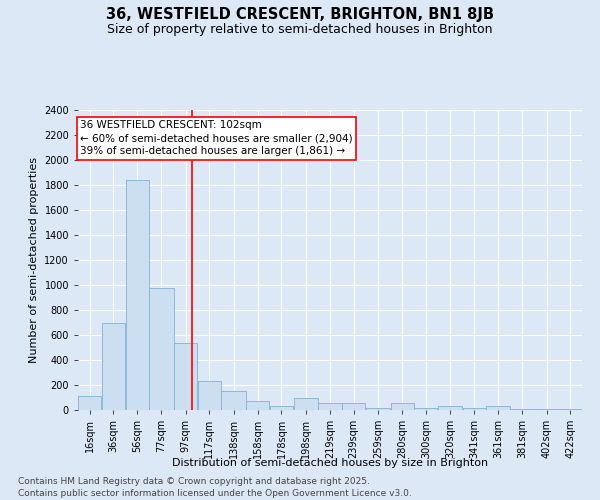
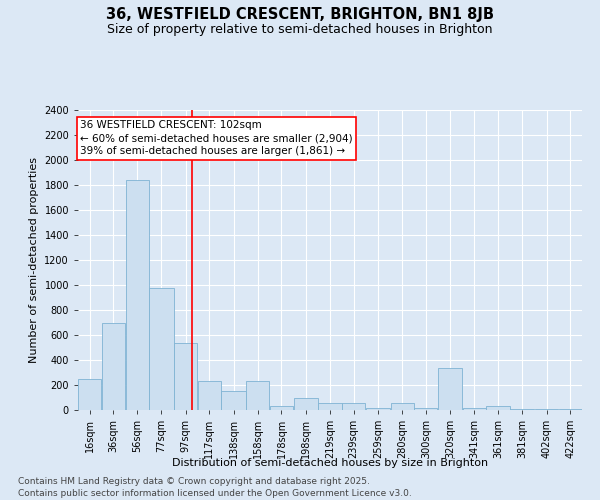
16sqm: 110 -> 250
158sqm: 70 -> 230
320sqm: 30 -> 340
